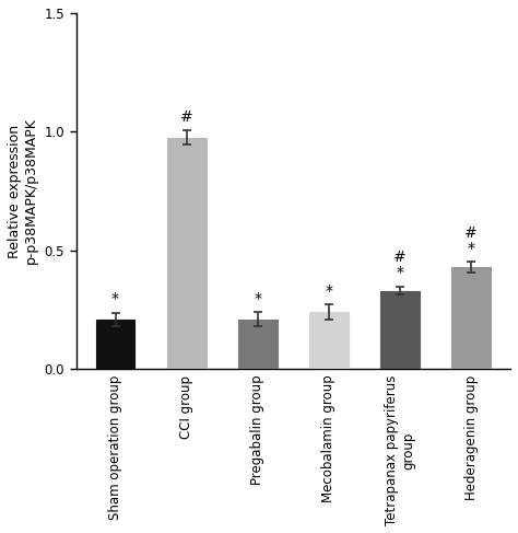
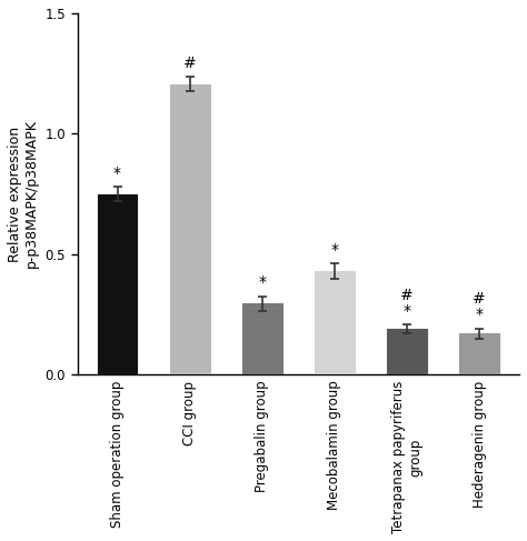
Sham operation group: 0.210 -> 0.750
CCI group: 0.975 -> 1.205
Pregabalin group: 0.210 -> 0.295
Mecobalamin group: 0.240 -> 0.430
Tetrapanax papyriferus group: 0.330 -> 0.190
Hederagenin group: 0.430 -> 0.170
